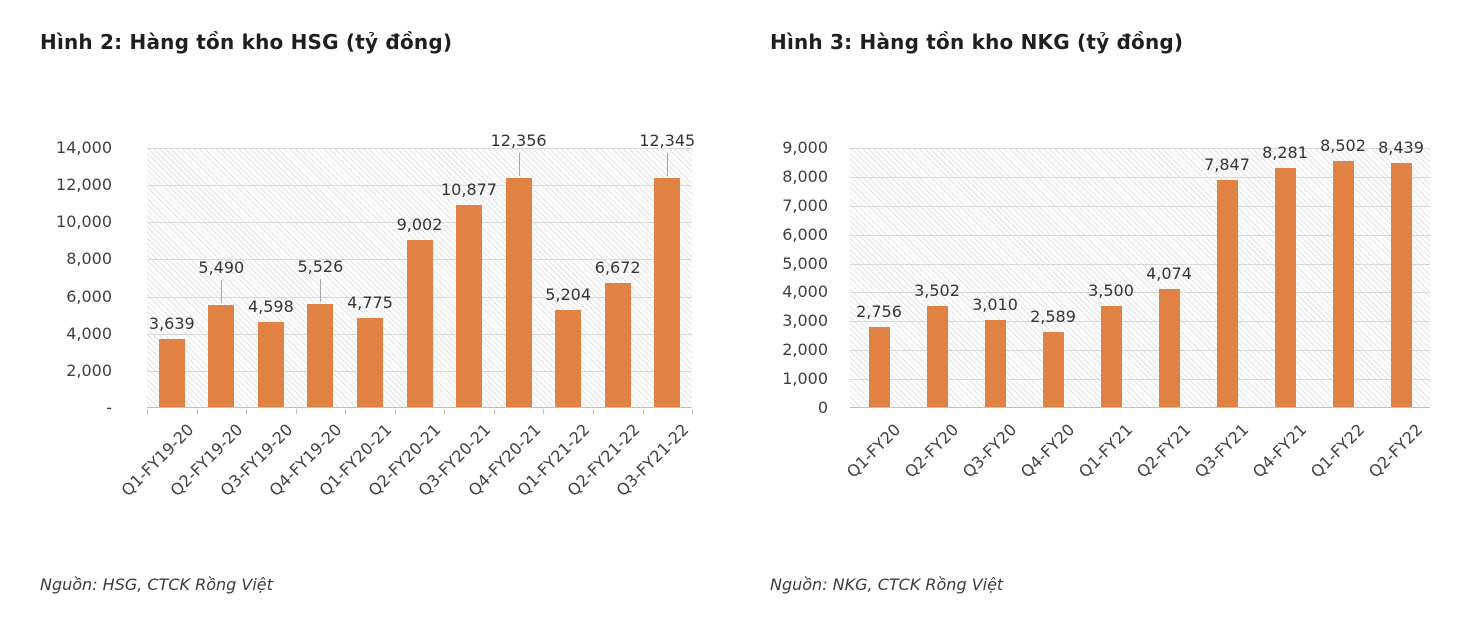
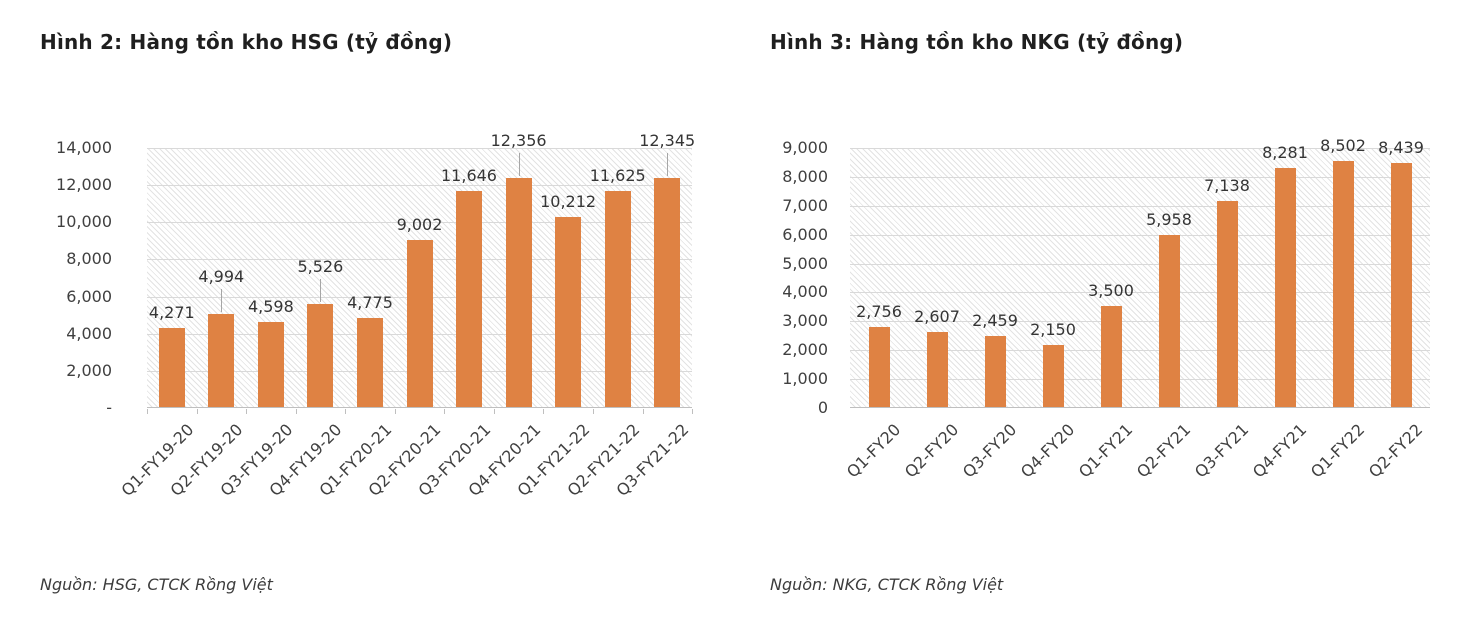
Hình 2: Hàng tồn kho HSG (tỷ đồng)/Q1-FY19-20: 3,639 -> 4,271
Hình 2: Hàng tồn kho HSG (tỷ đồng)/Q2-FY19-20: 5,490 -> 4,994
Hình 2: Hàng tồn kho HSG (tỷ đồng)/Q3-FY20-21: 10,877 -> 11,646
Hình 2: Hàng tồn kho HSG (tỷ đồng)/Q1-FY21-22: 5,204 -> 10,212
Hình 2: Hàng tồn kho HSG (tỷ đồng)/Q2-FY21-22: 6,672 -> 11,625
Hình 3: Hàng tồn kho NKG (tỷ đồng)/Q2-FY20: 3,502 -> 2,607
Hình 3: Hàng tồn kho NKG (tỷ đồng)/Q3-FY20: 3,010 -> 2,459
Hình 3: Hàng tồn kho NKG (tỷ đồng)/Q4-FY20: 2,589 -> 2,150
Hình 3: Hàng tồn kho NKG (tỷ đồng)/Q2-FY21: 4,074 -> 5,958
Hình 3: Hàng tồn kho NKG (tỷ đồng)/Q3-FY21: 7,847 -> 7,138
